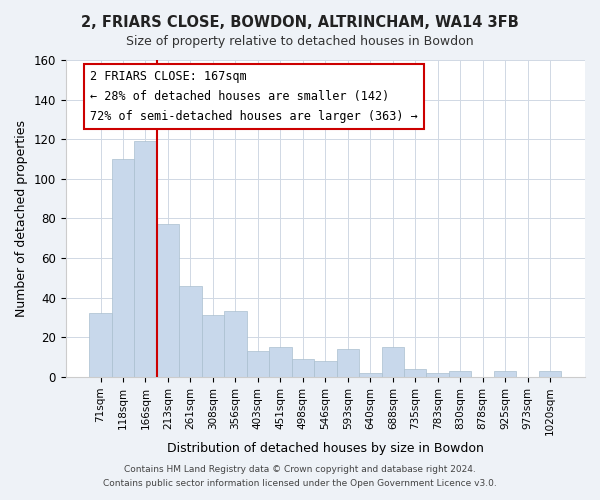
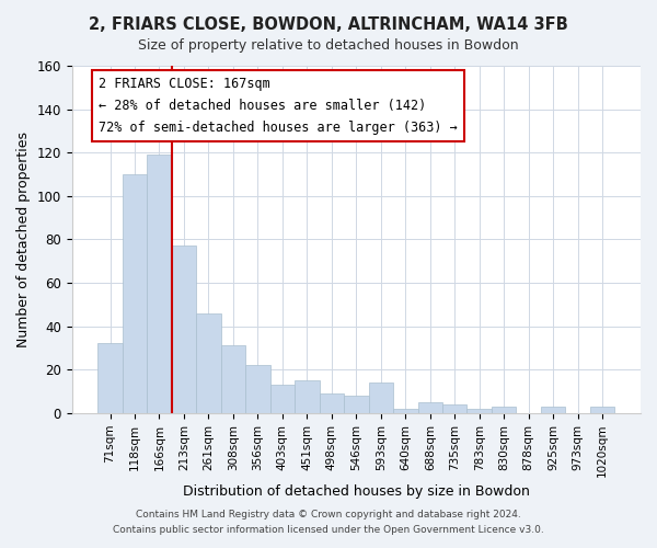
356sqm: 33 -> 22
688sqm: 15 -> 5
